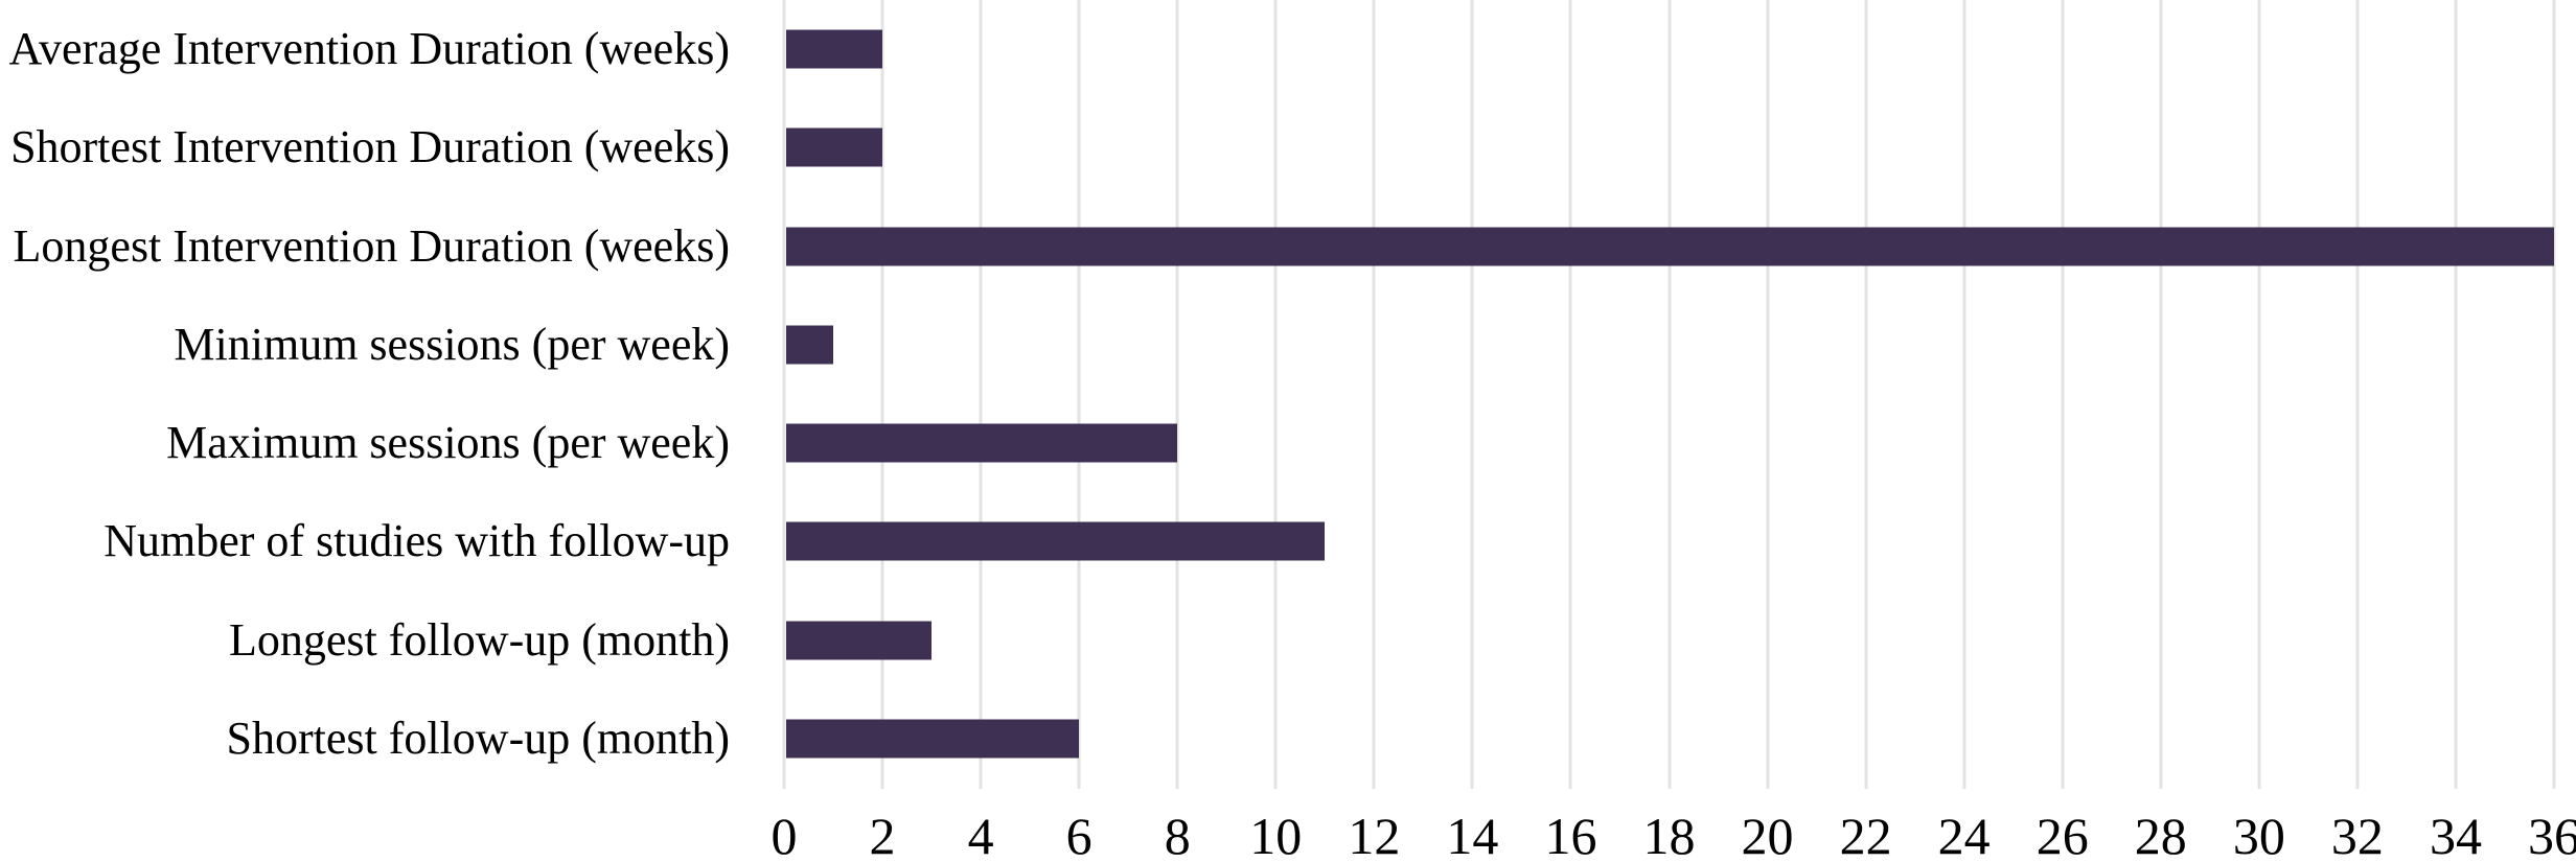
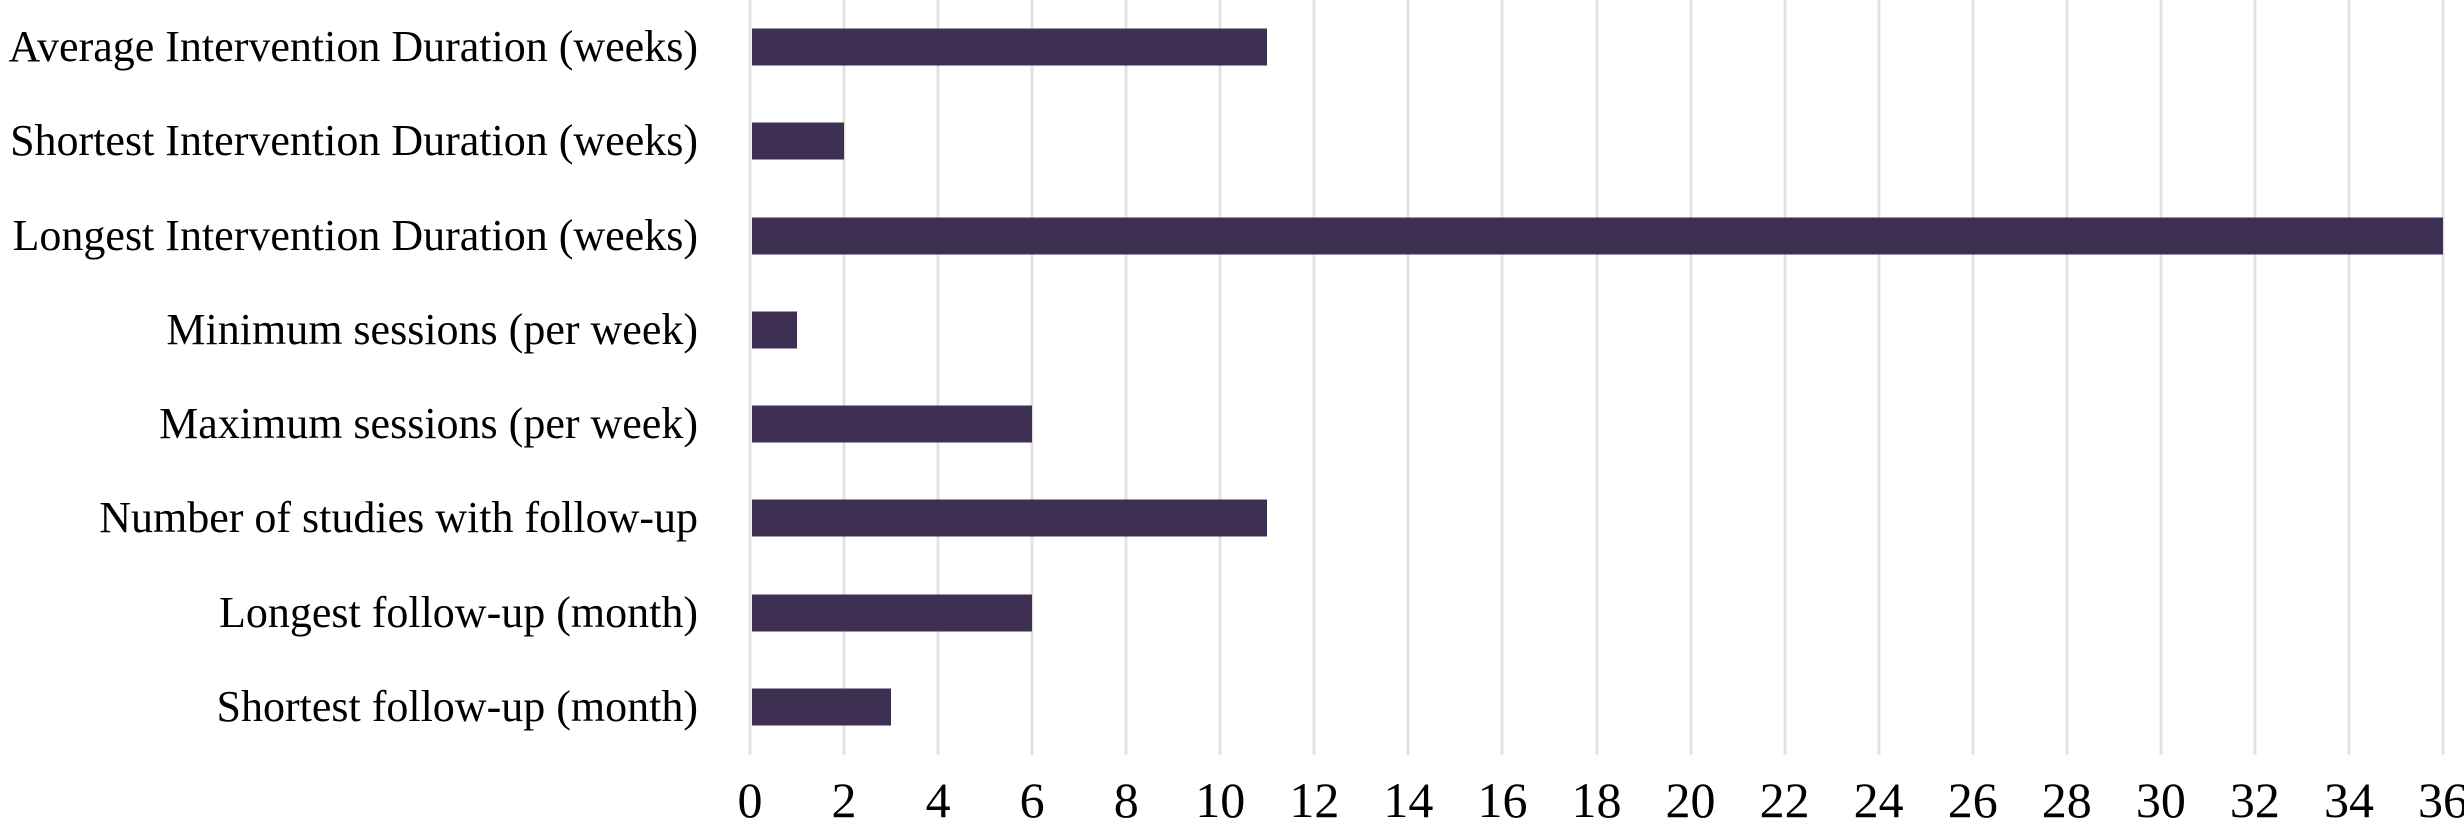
Average Intervention Duration (weeks): 2 -> 11
Maximum sessions (per week): 8 -> 6
Longest follow-up (month): 3 -> 6
Shortest follow-up (month): 6 -> 3
